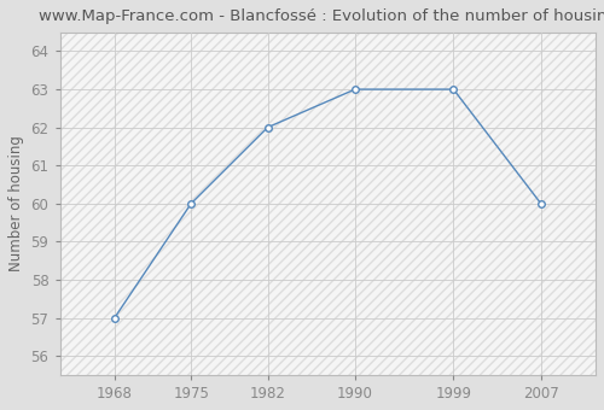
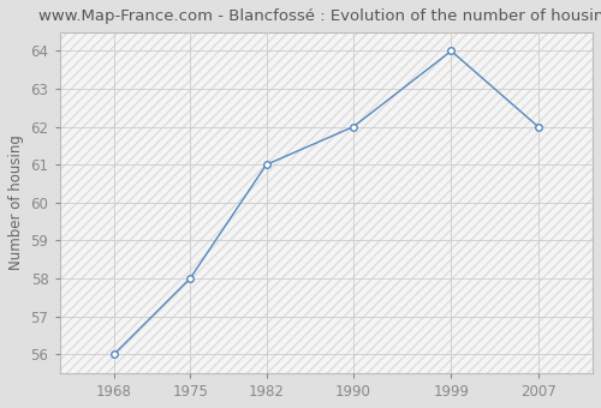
1968: 57 -> 56
1975: 60 -> 58
1982: 62 -> 61
1990: 63 -> 62
1999: 63 -> 64
2007: 60 -> 62
